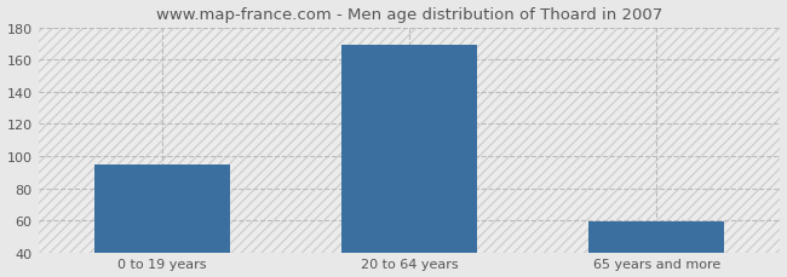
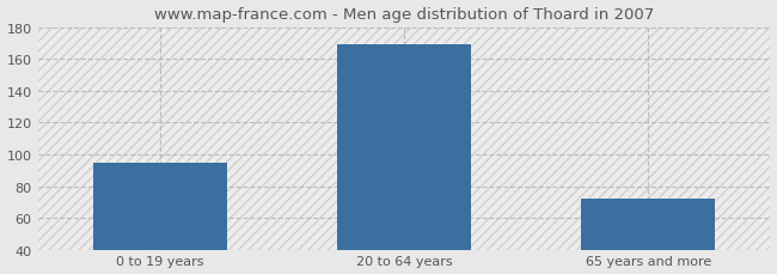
65 years and more: 59 -> 72
